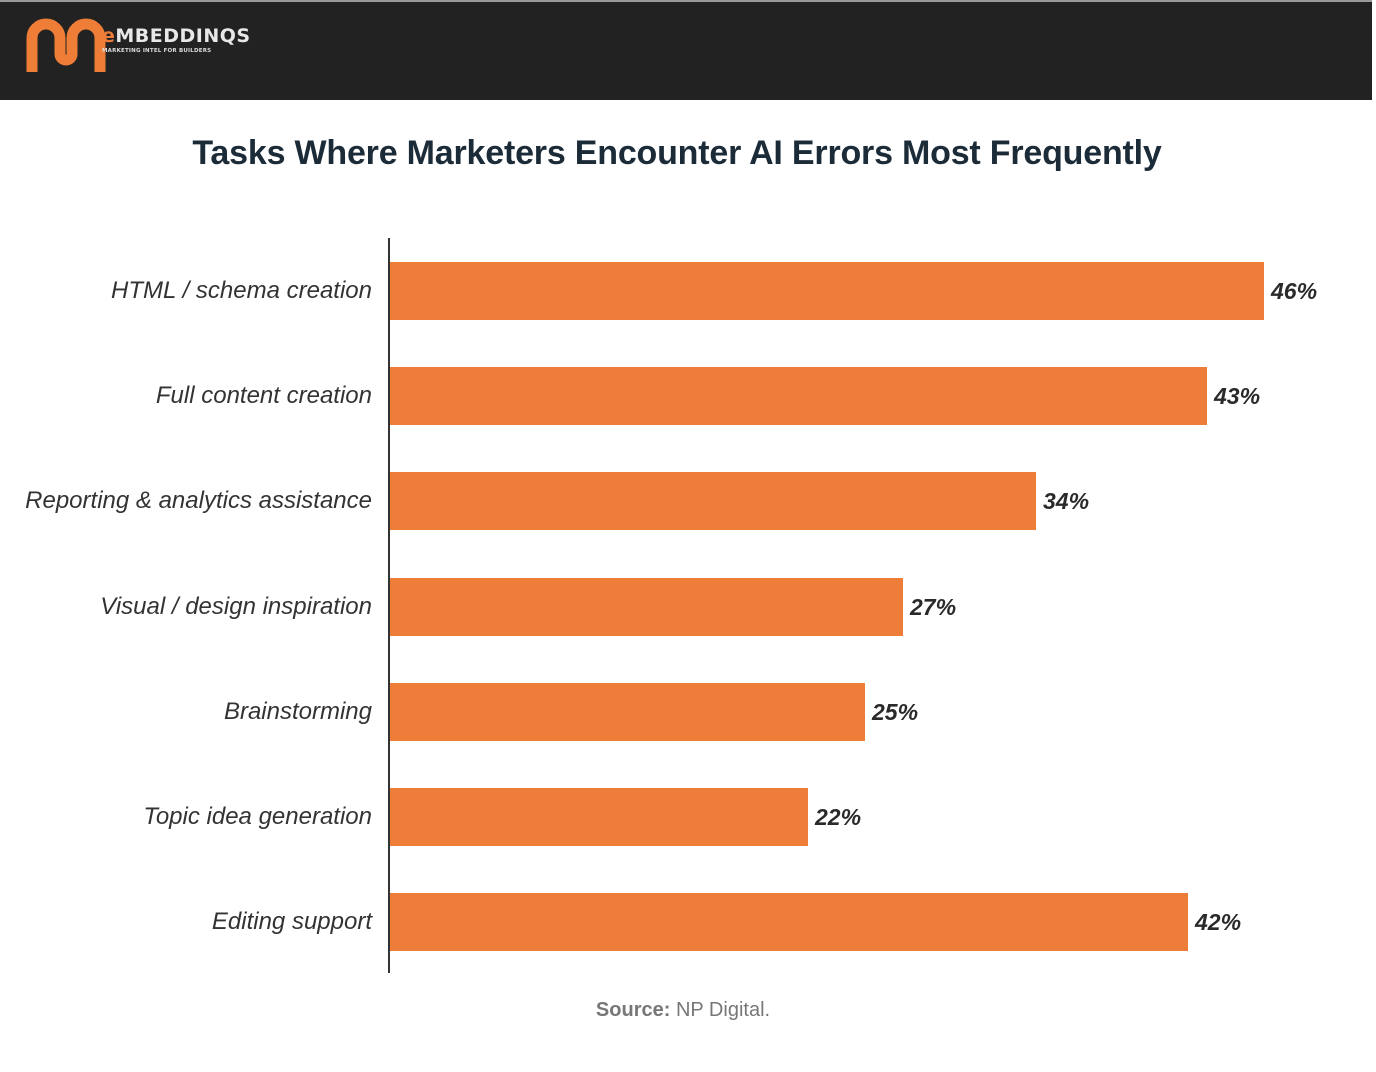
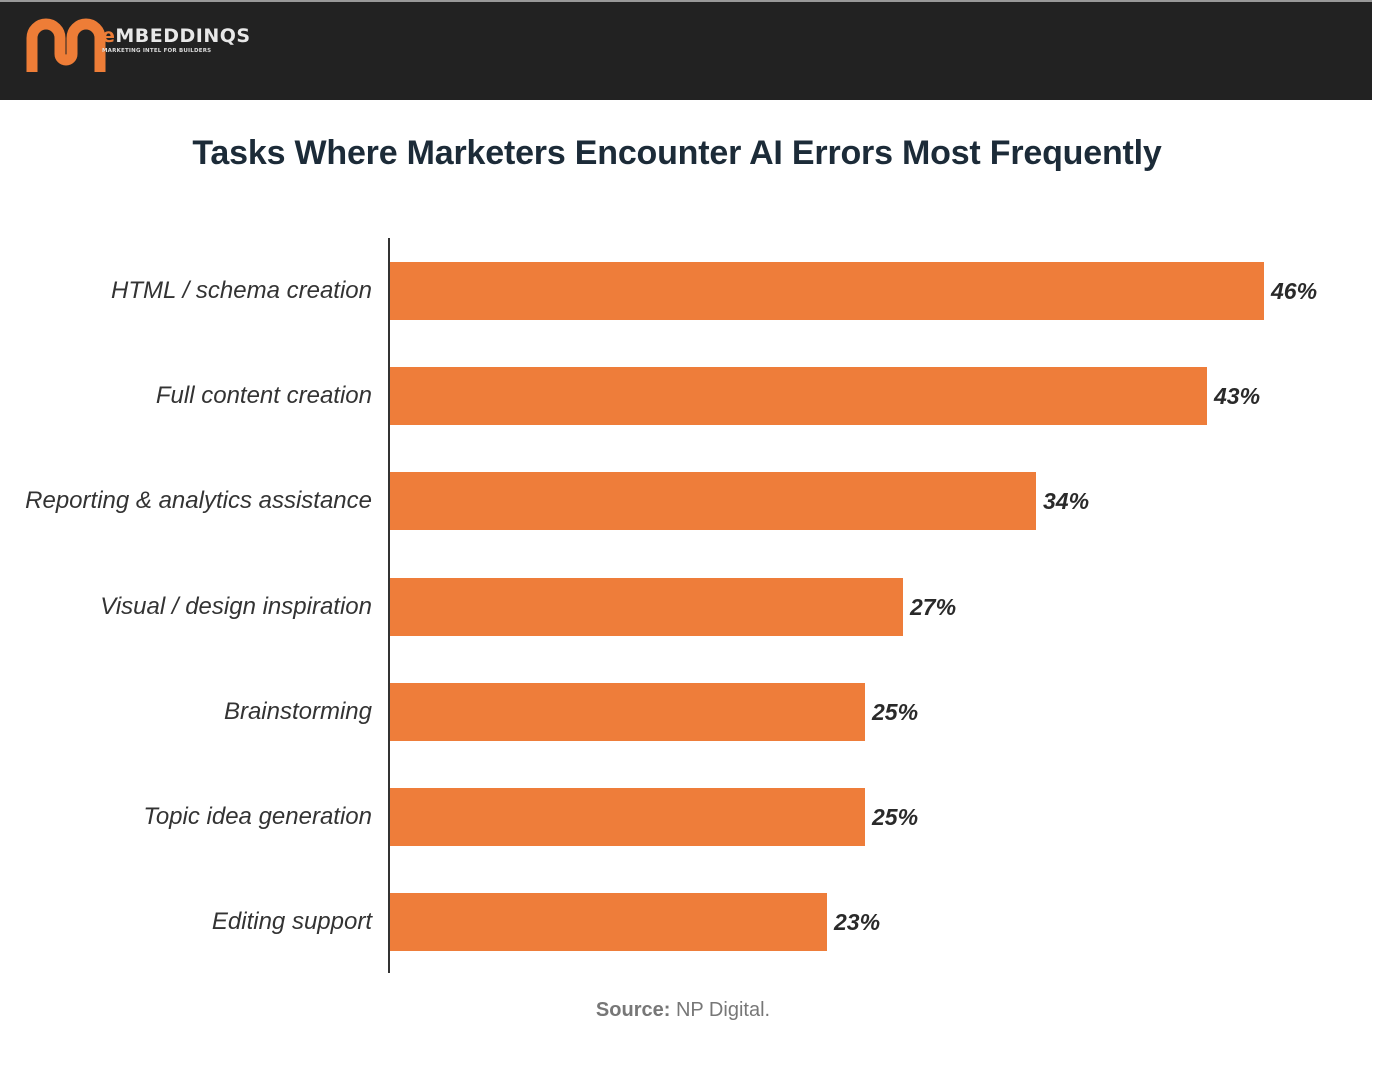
Topic idea generation: 22% -> 25%
Editing support: 42% -> 23%
